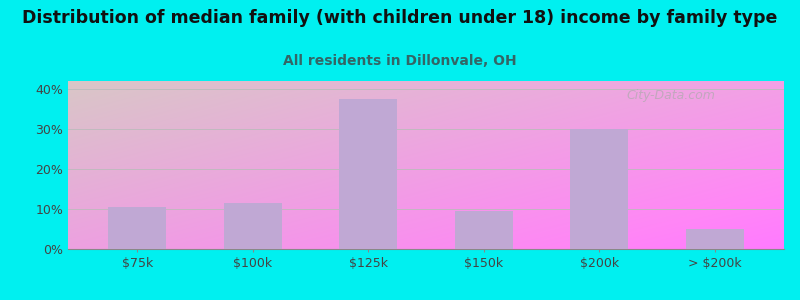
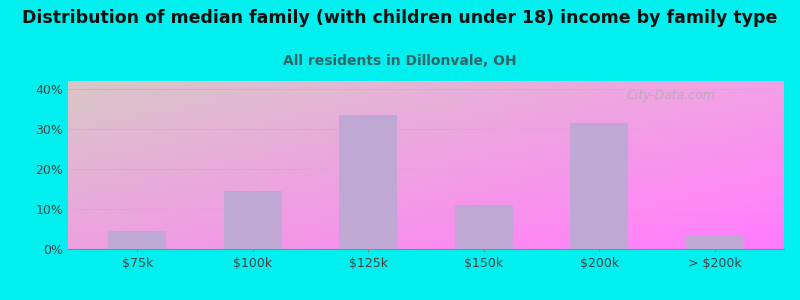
$75k: 10.5% -> 4.5%
$100k: 11.5% -> 14.5%
$125k: 37.5% -> 33.5%
$150k: 9.5% -> 11.0%
$200k: 30.0% -> 31.5%
> $200k: 5.0% -> 3.2%
